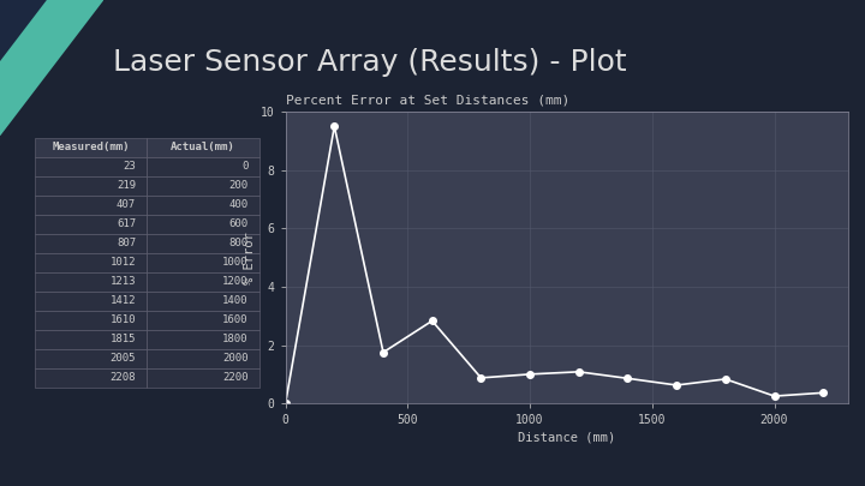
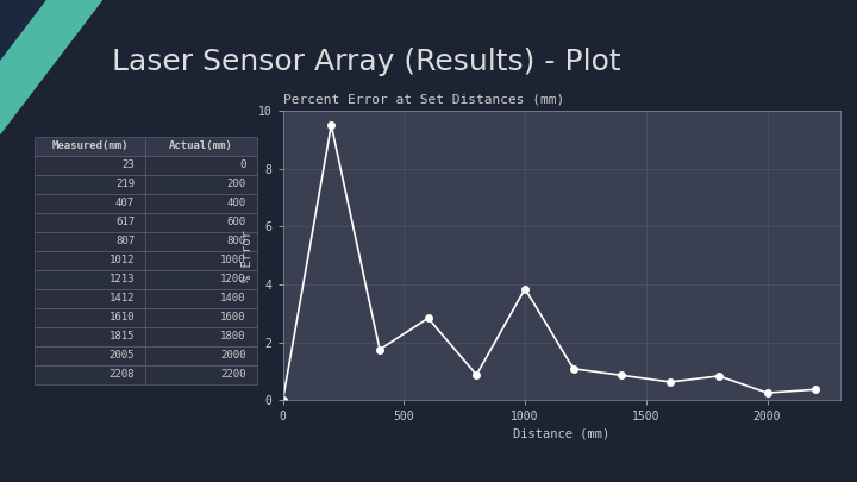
1000: 1.00 -> 3.85
